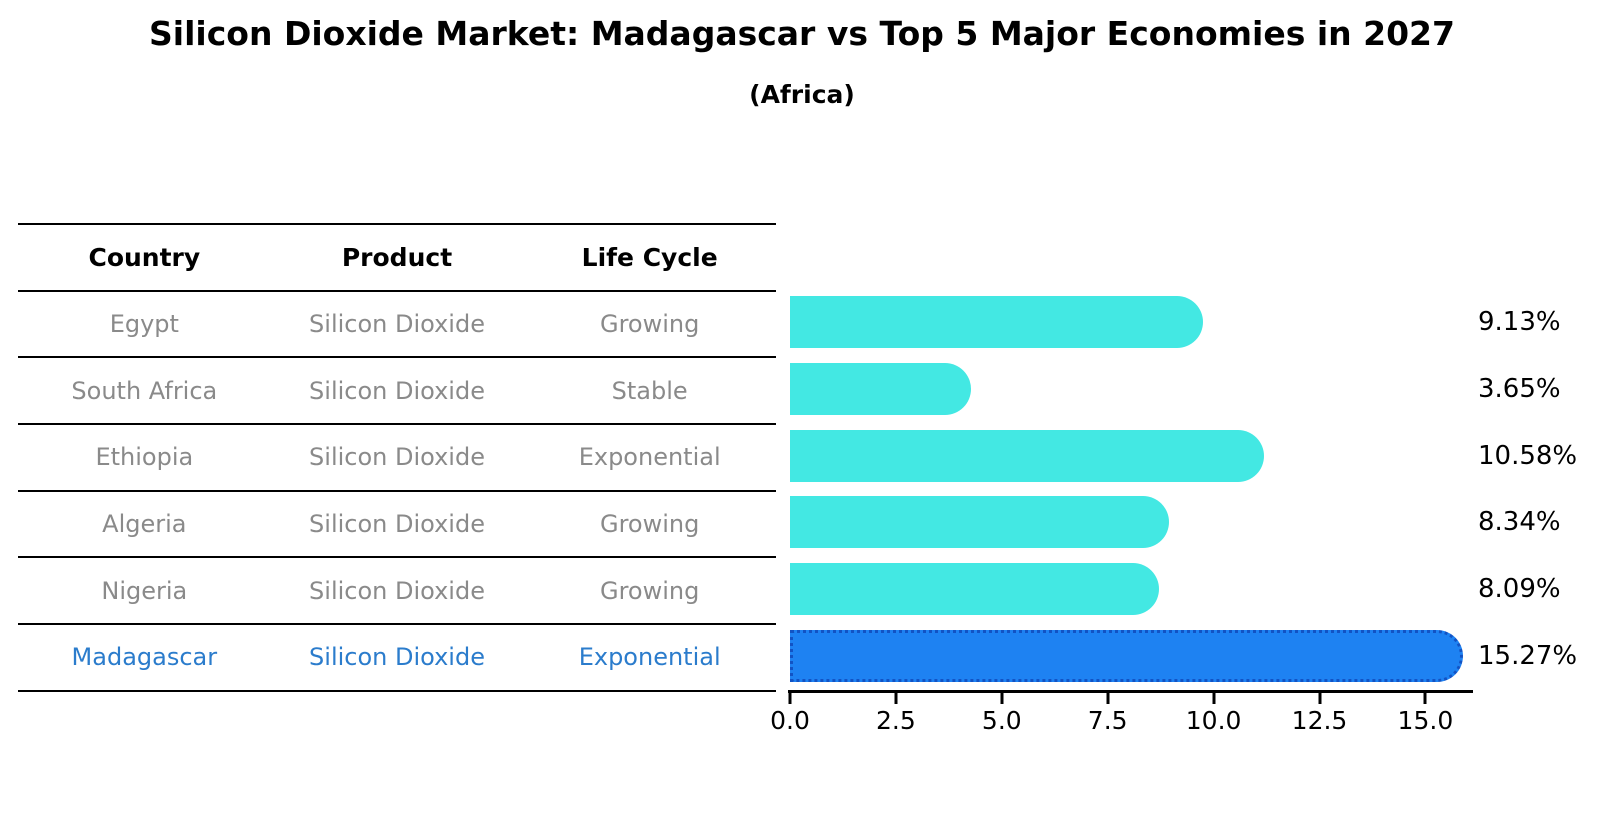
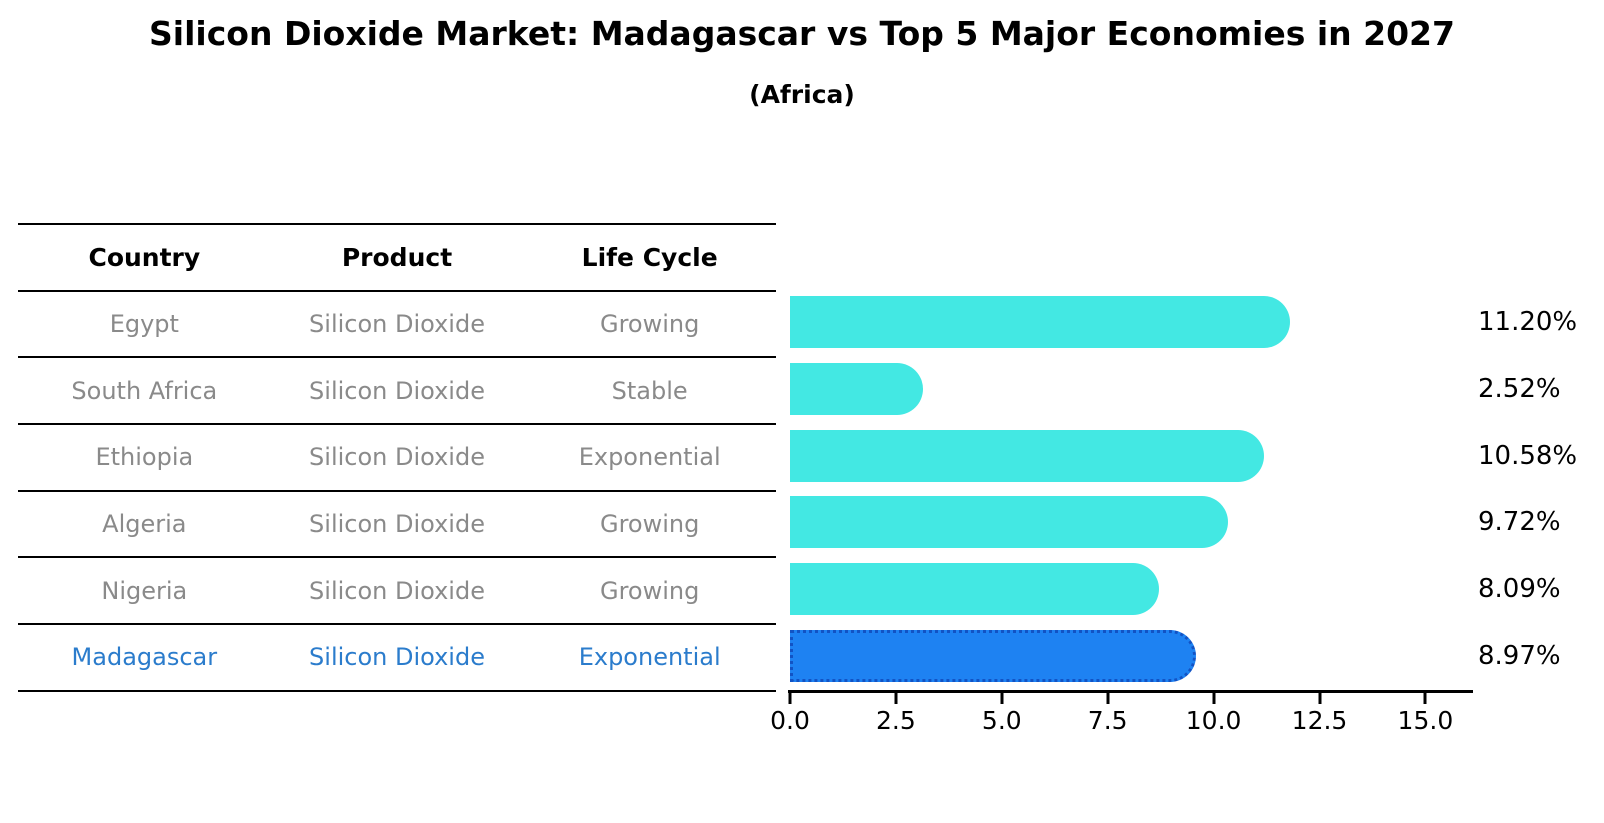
Egypt: 9.13% -> 11.20%
South Africa: 3.65% -> 2.52%
Algeria: 8.34% -> 9.72%
Madagascar: 15.27% -> 8.97%
